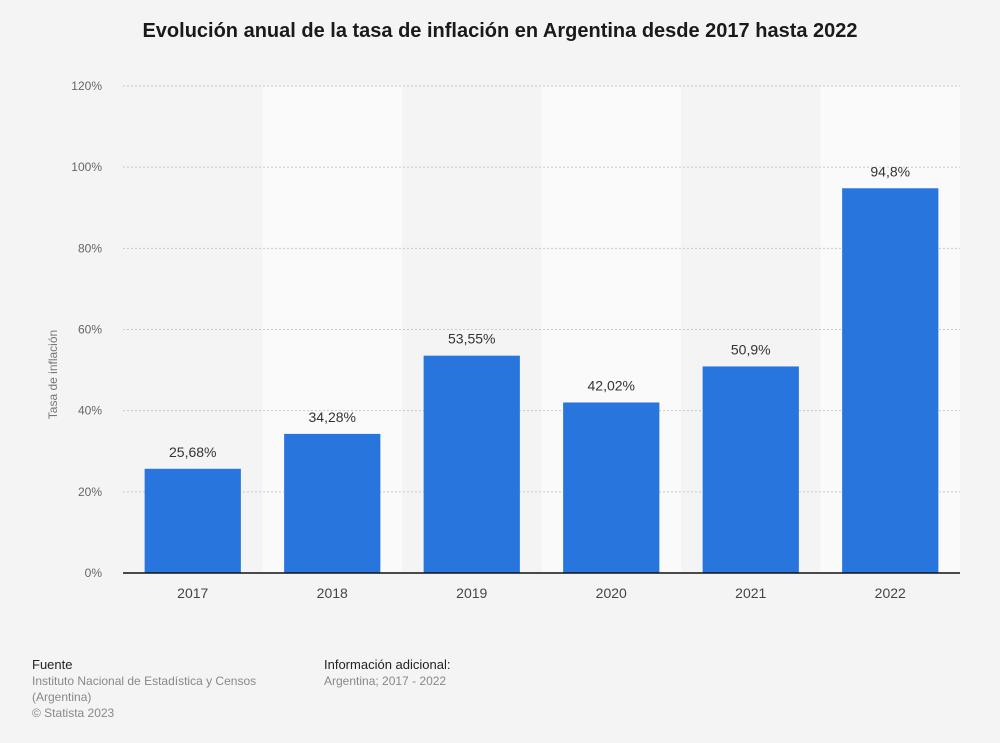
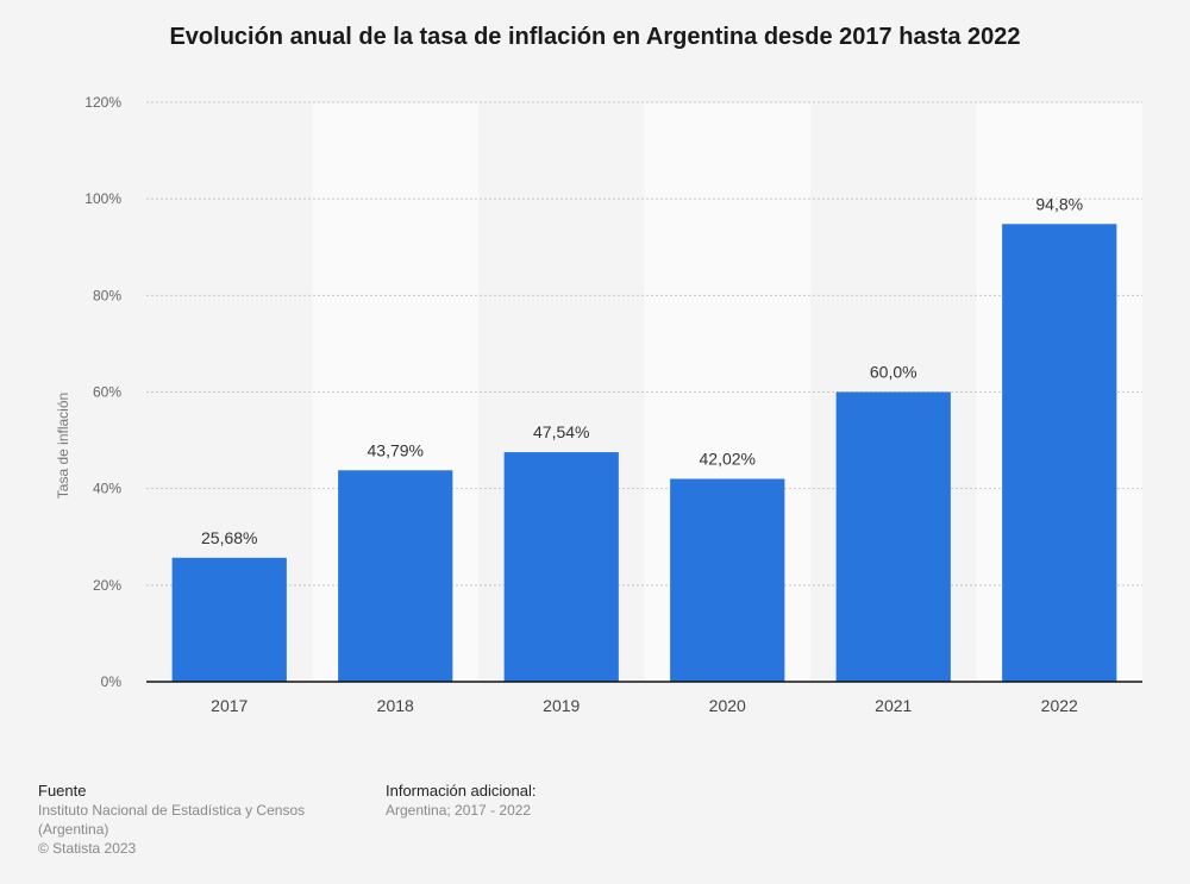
2018: 34,28% -> 43,79%
2019: 53,55% -> 47,54%
2021: 50,9% -> 60,0%
